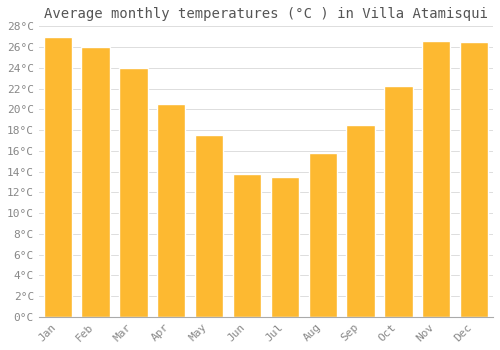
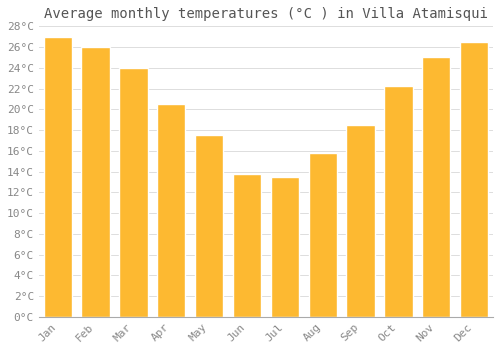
Nov: 26.6°C -> 25.0°C
